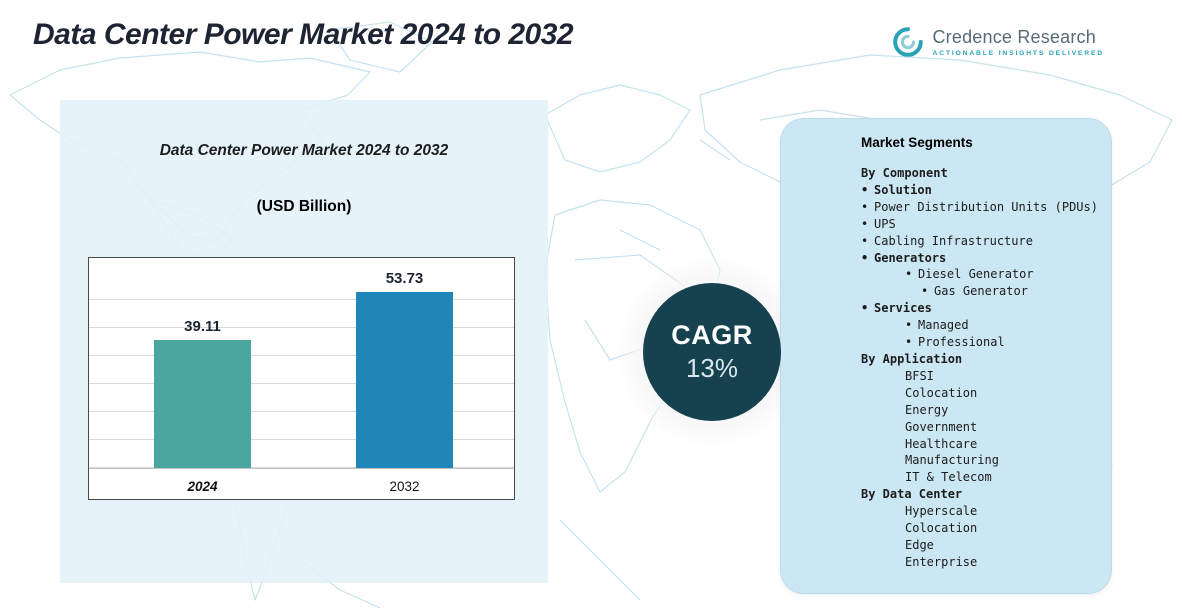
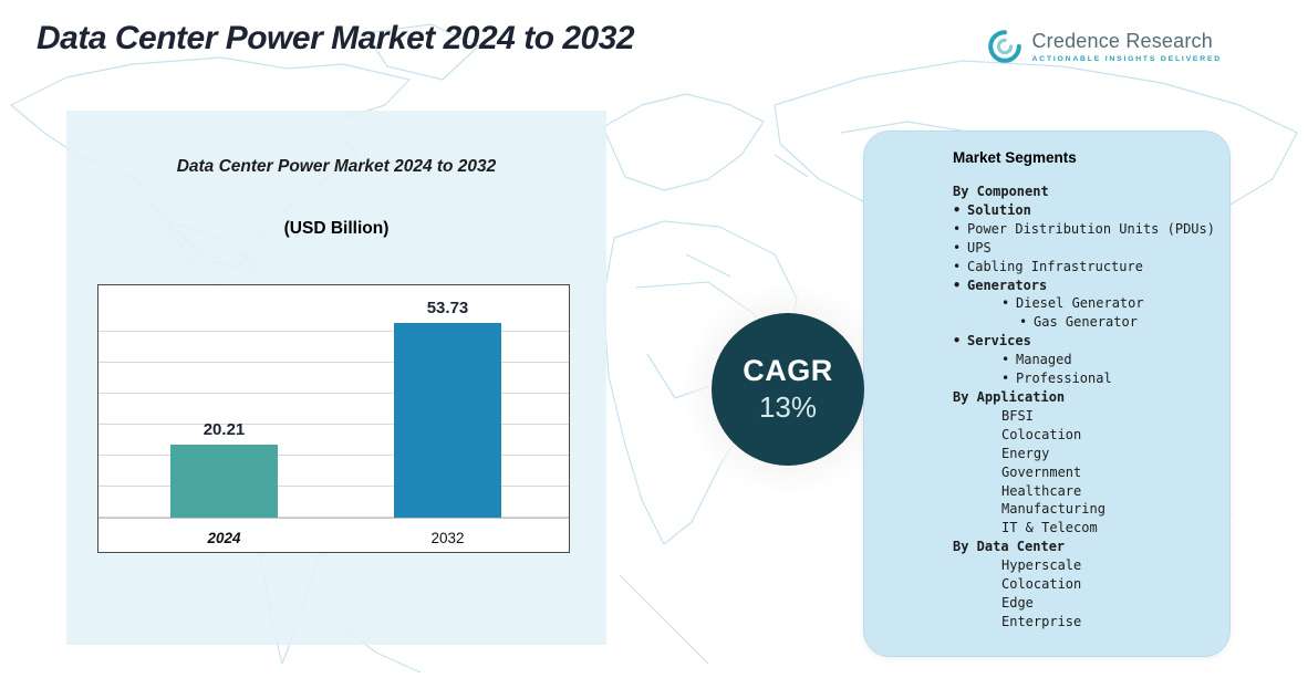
2024: 39.11 -> 20.21
